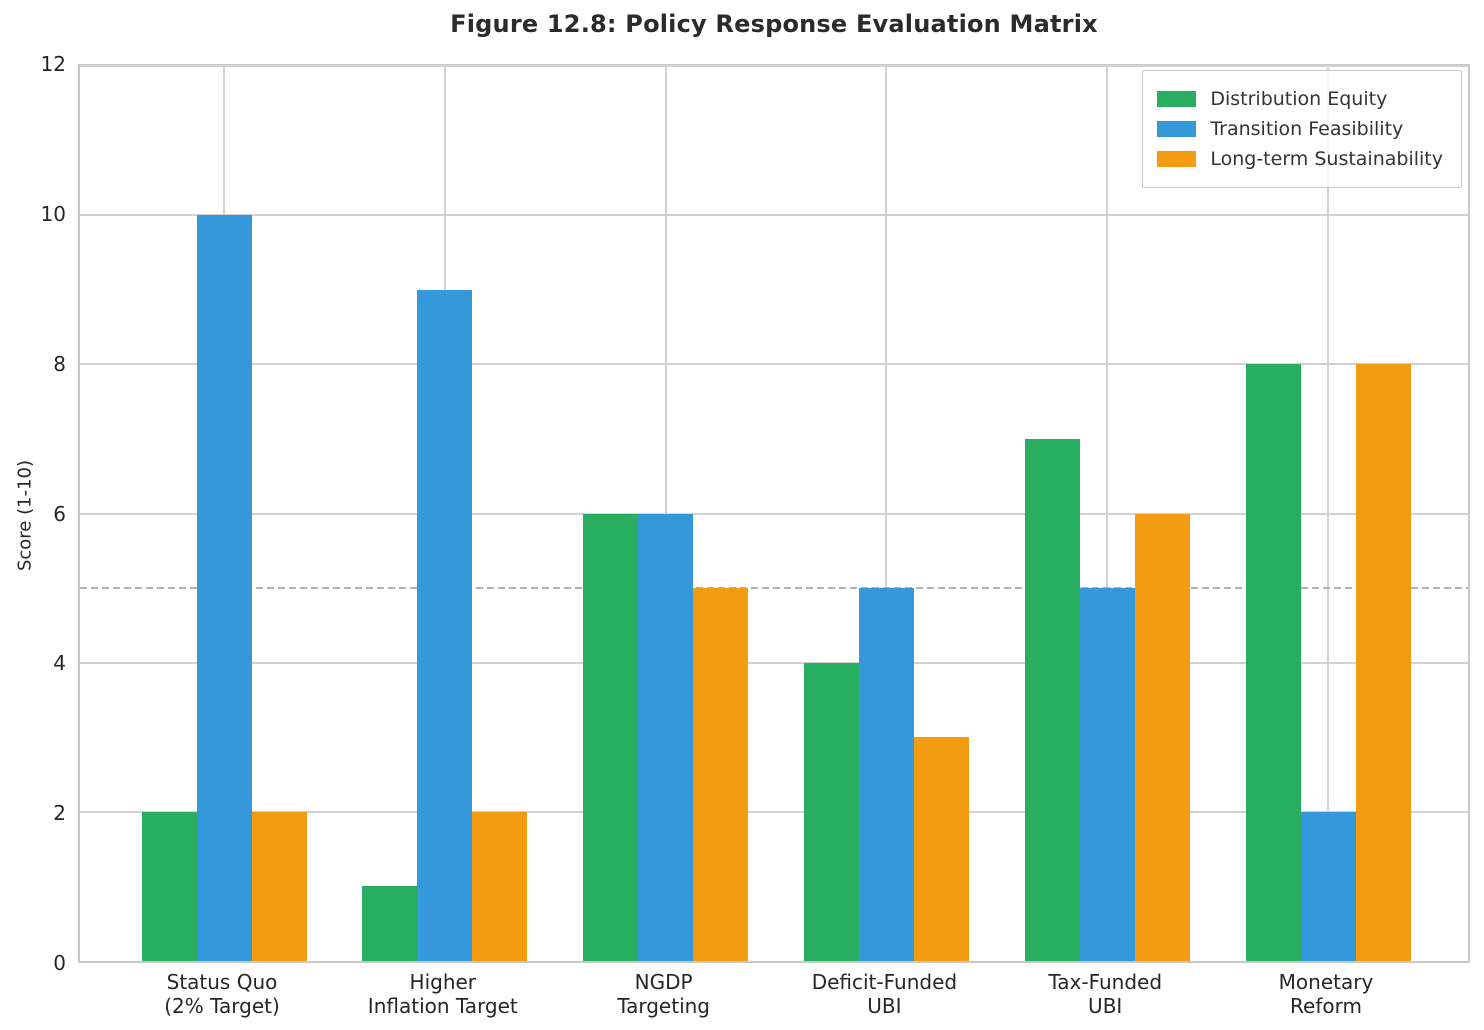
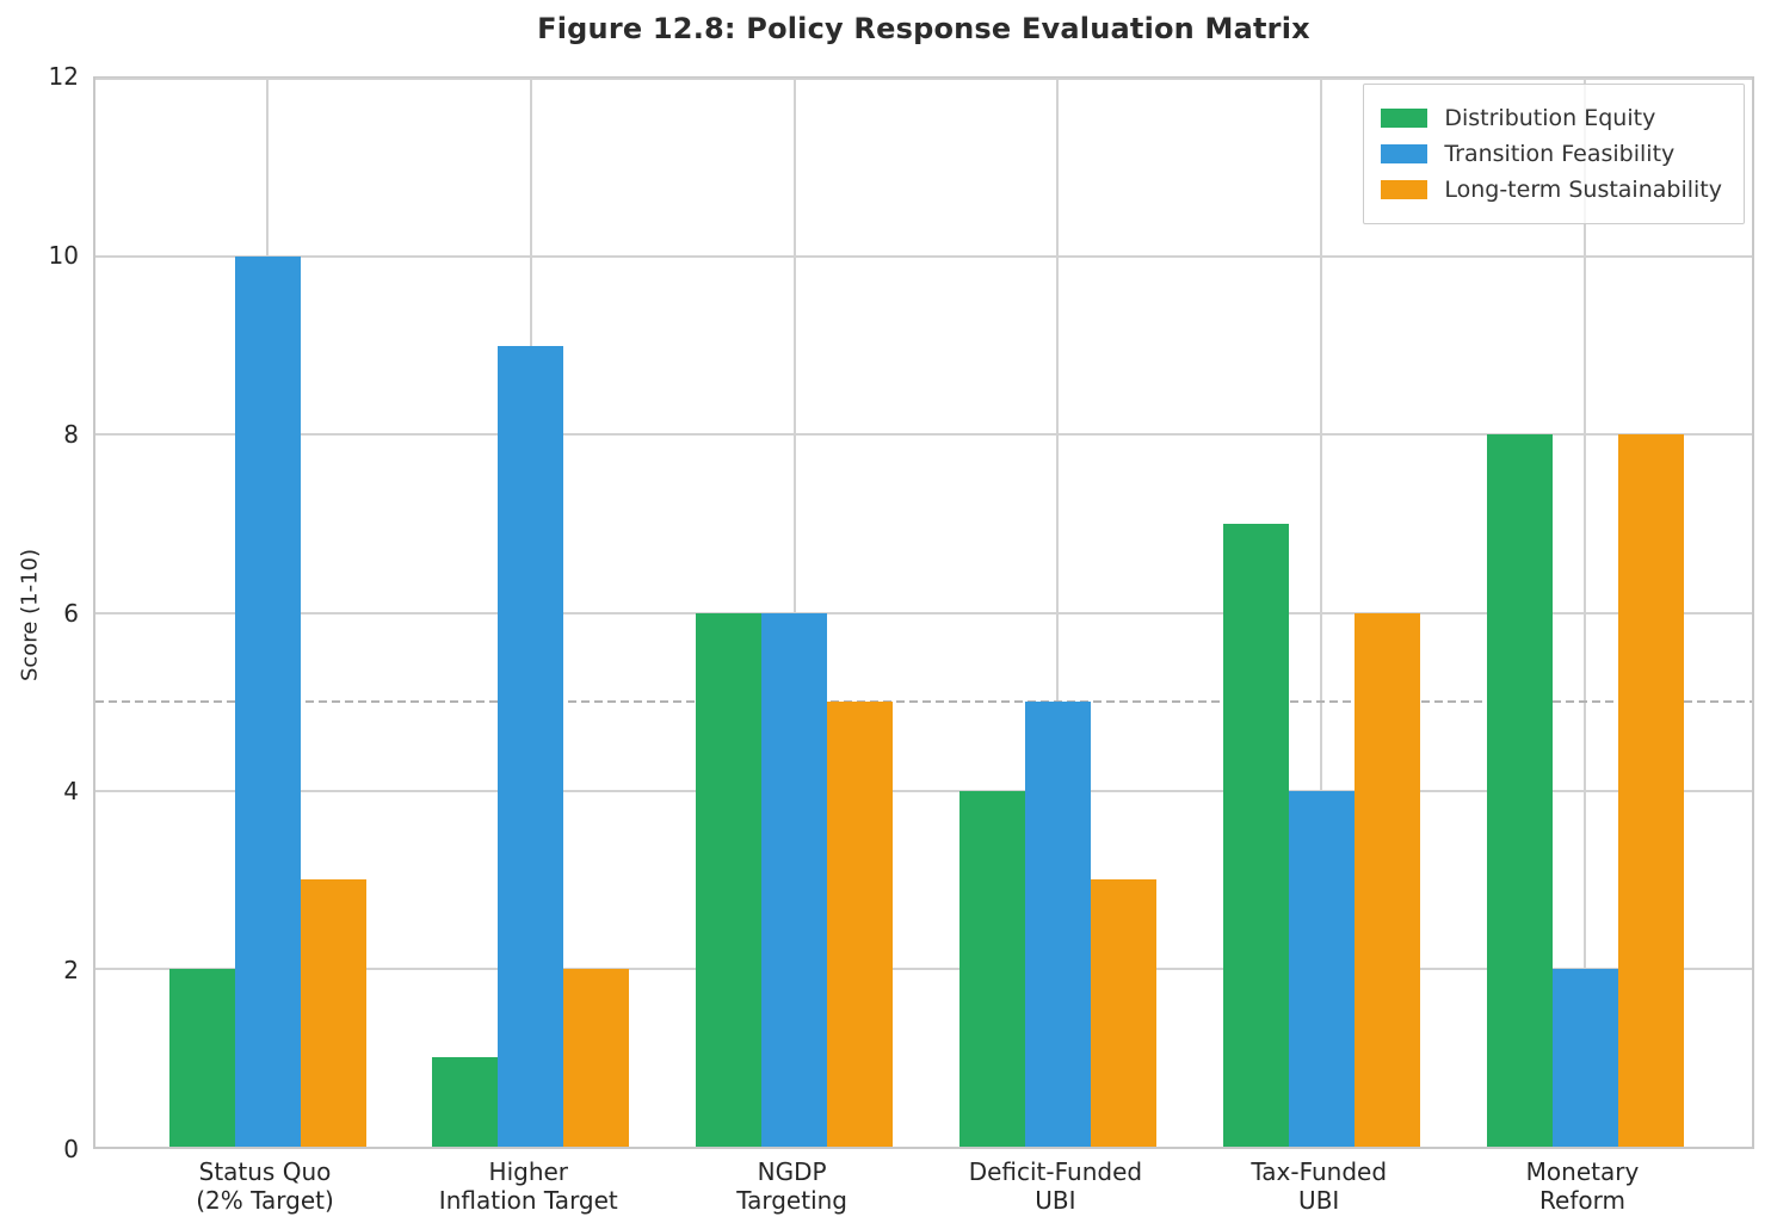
Long-term Sustainability/Status Quo (2% Target): 2 -> 3
Transition Feasibility/Tax-Funded UBI: 5 -> 4
